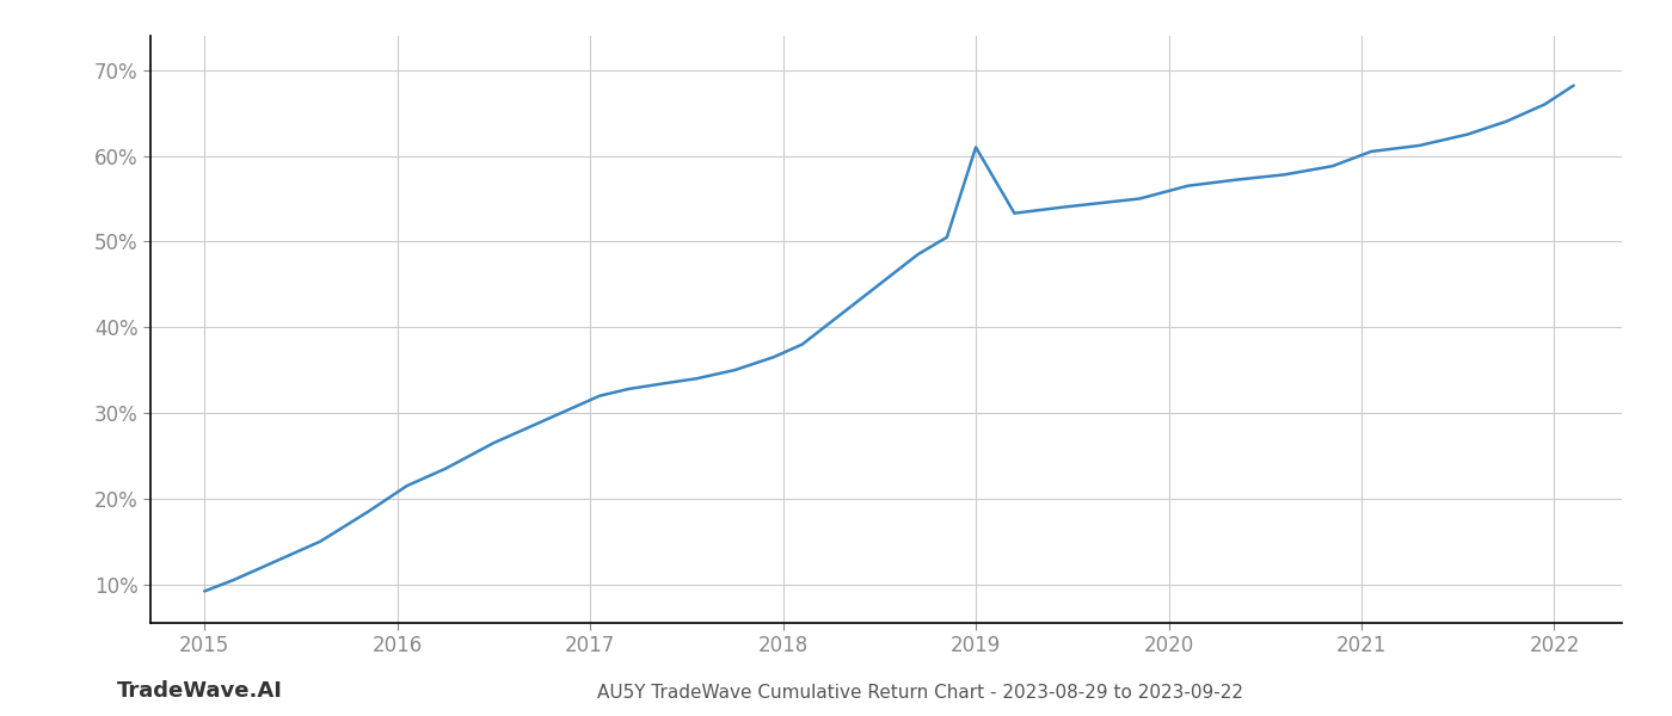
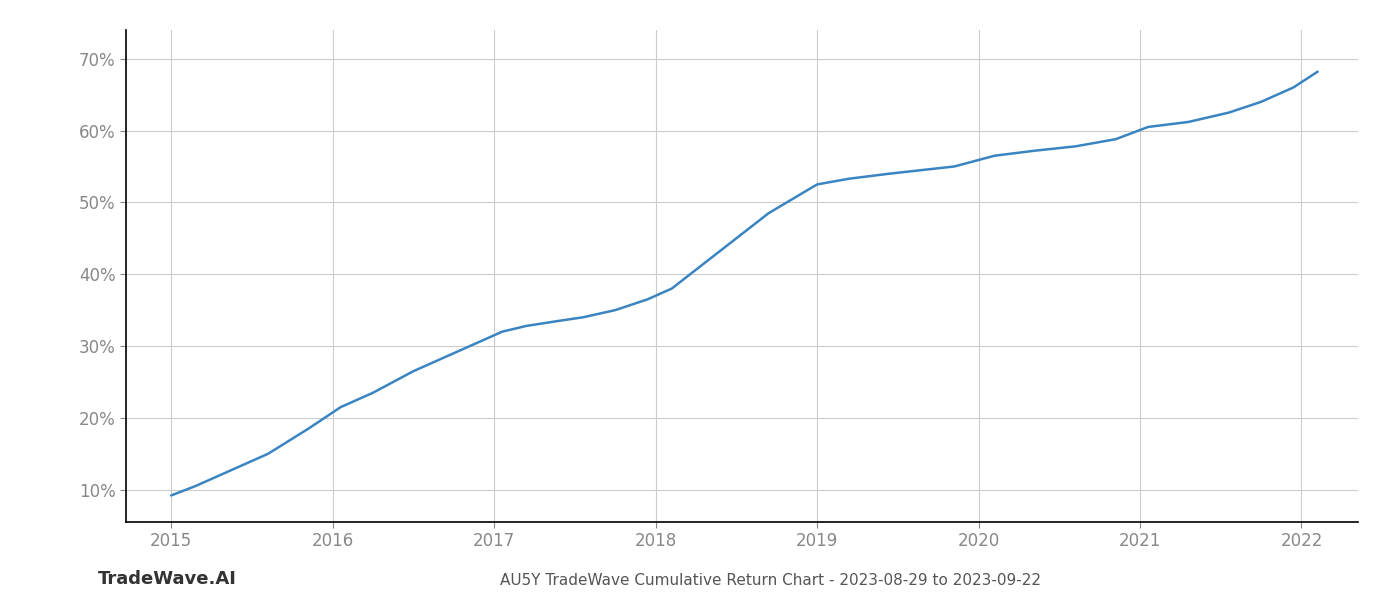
2019: 61.0% -> 52.5%
